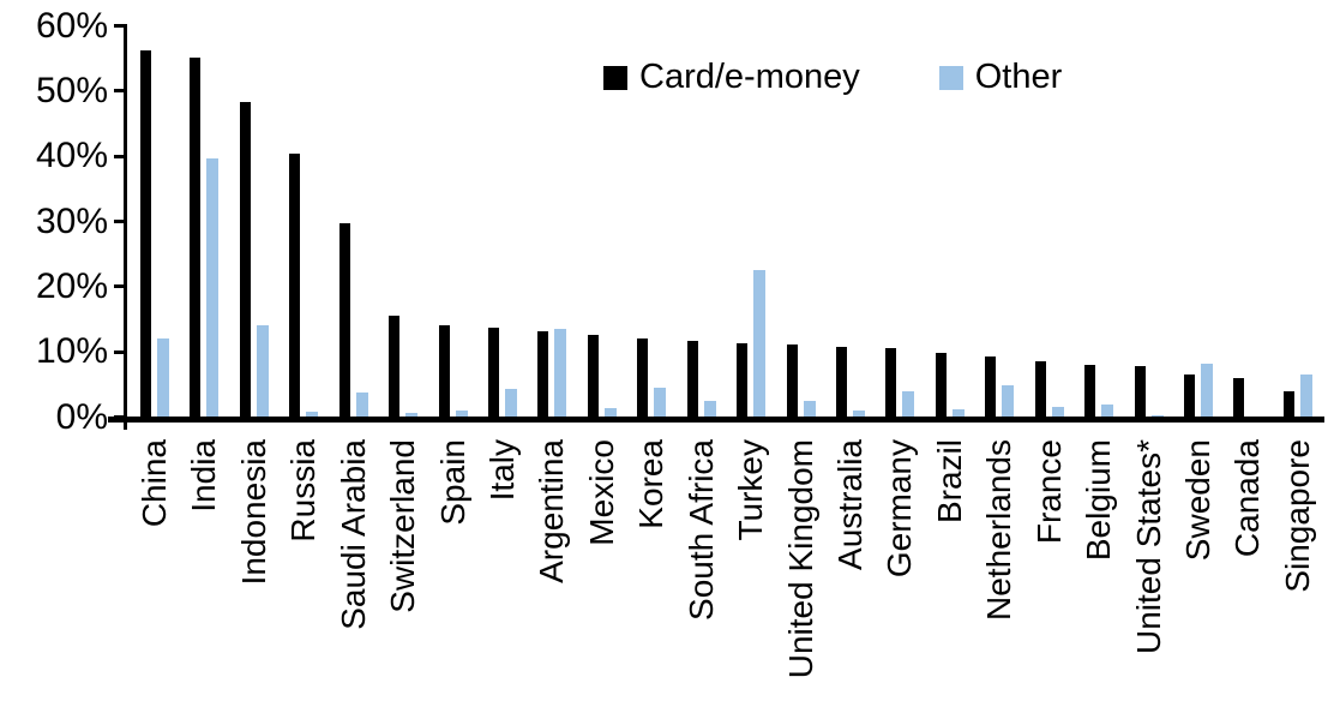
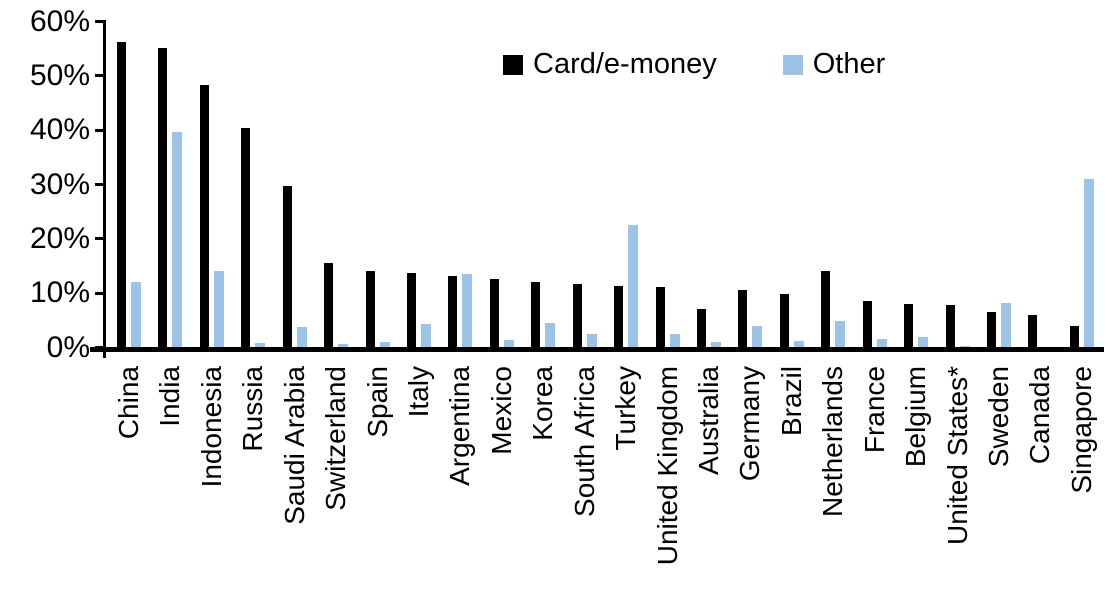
Card/e-money/Australia: 11% -> 7%
Card/e-money/Netherlands: 9% -> 14%
Other/Singapore: 7% -> 31%
